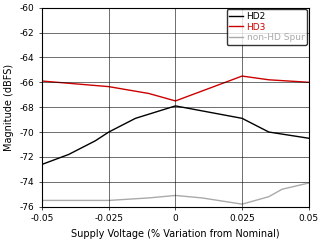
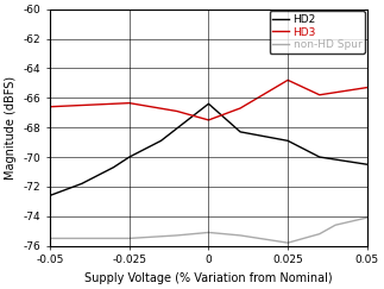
HD3/-0.05: -65.9 -> -66.6
HD2/0: -67.9 -> -66.4
HD3/0.025: -65.5 -> -64.8
HD3/0.05: -66.0 -> -65.3
